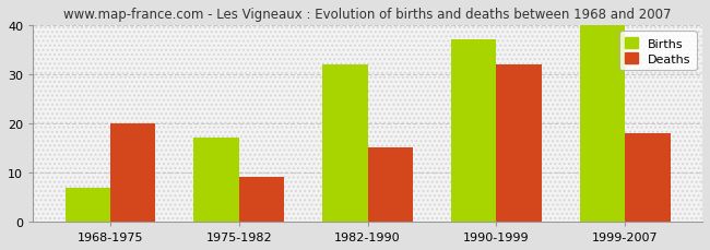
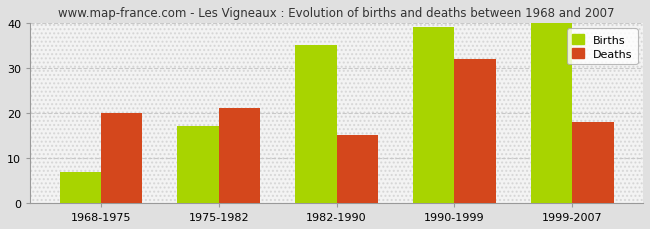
Deaths/1975-1982: 9 -> 21
Births/1982-1990: 32 -> 35
Births/1990-1999: 37 -> 39
